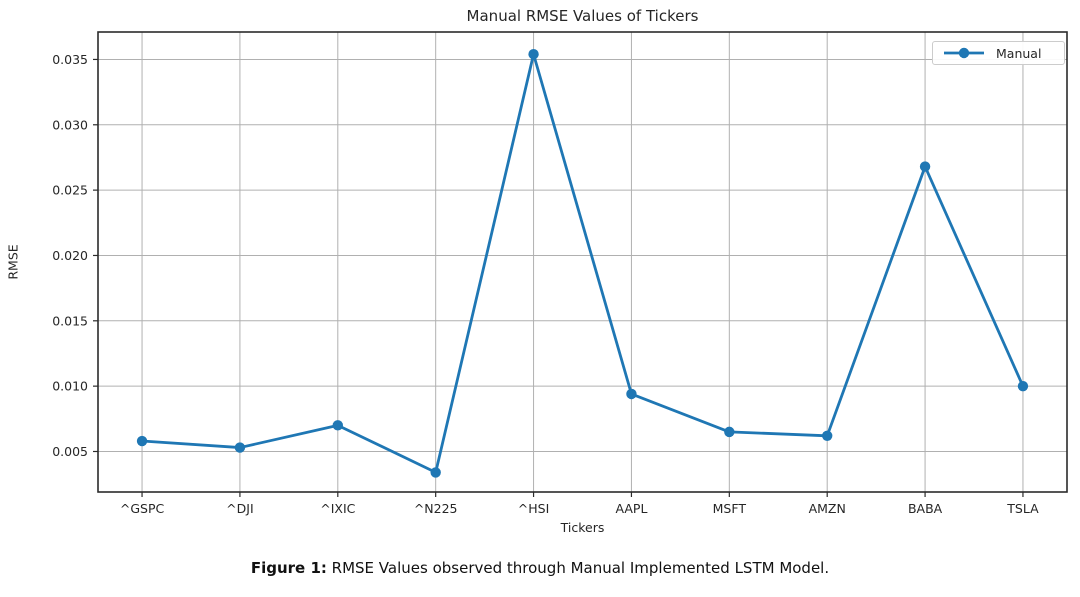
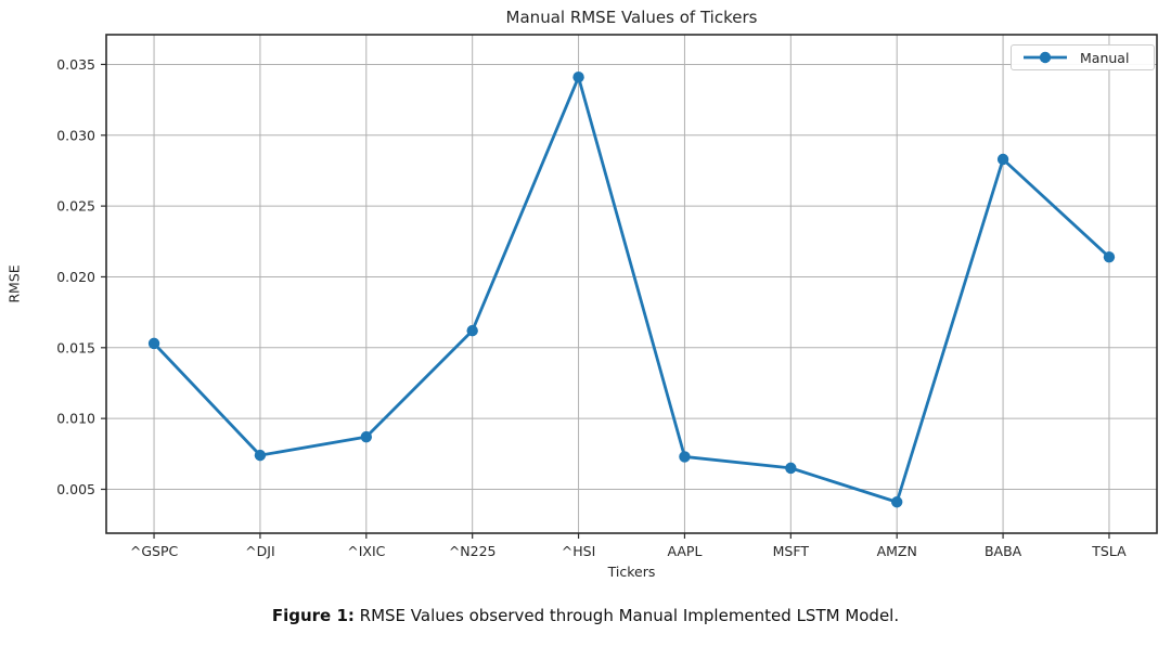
^GSPC: 0.0058 -> 0.0153
^DJI: 0.0053 -> 0.0074
^IXIC: 0.0070 -> 0.0087
^N225: 0.0034 -> 0.0162
^HSI: 0.0354 -> 0.0341
AAPL: 0.0094 -> 0.0073
AMZN: 0.0062 -> 0.0041
BABA: 0.0268 -> 0.0283
TSLA: 0.0100 -> 0.0214
